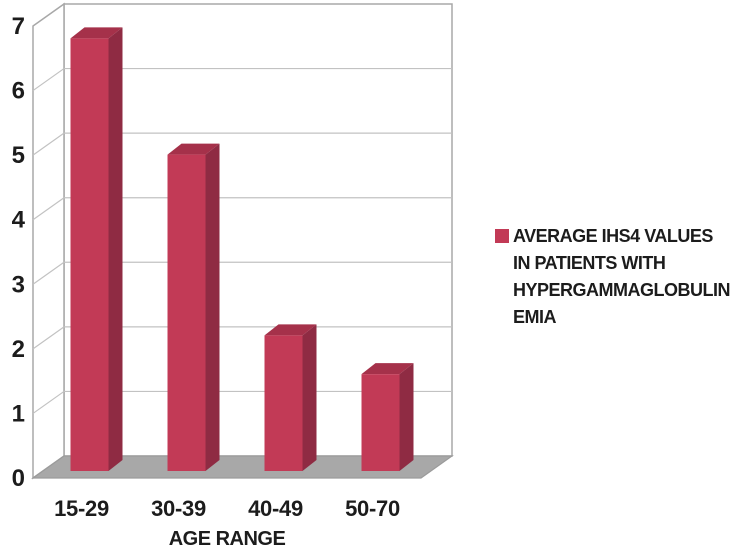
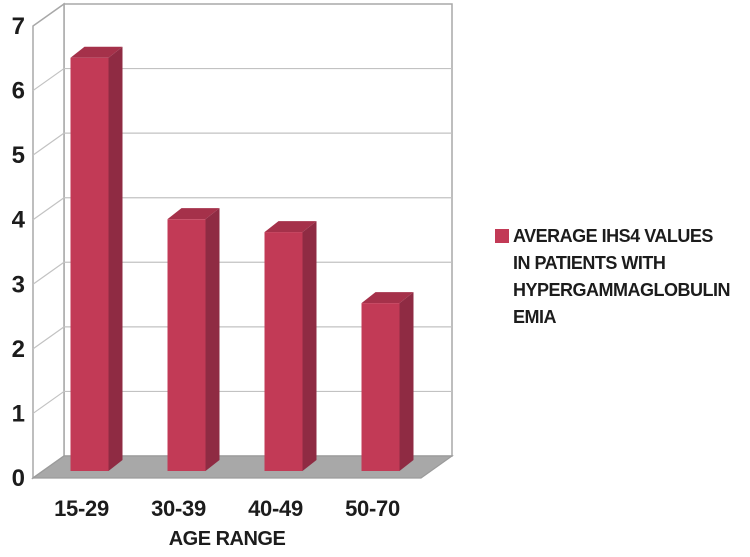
15-29: 6.7 -> 6.4
30-39: 4.9 -> 3.9
40-49: 2.1 -> 3.7
50-70: 1.5 -> 2.6
